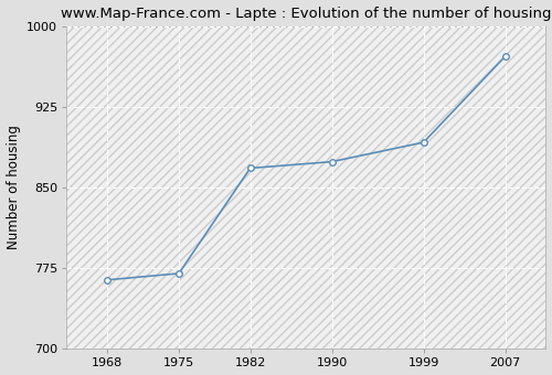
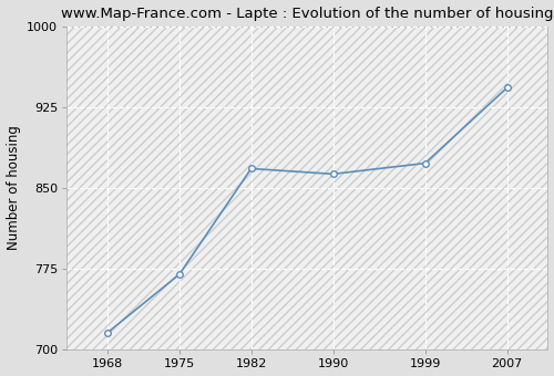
1968: 764 -> 716
1990: 874 -> 863
1999: 892 -> 873
2007: 972 -> 943
